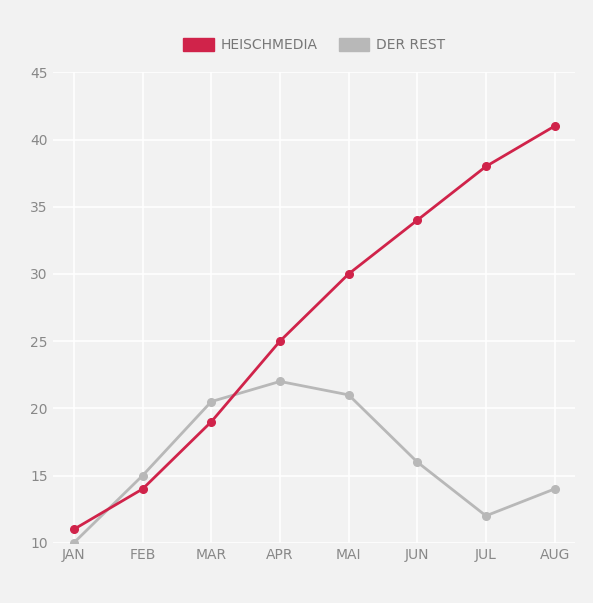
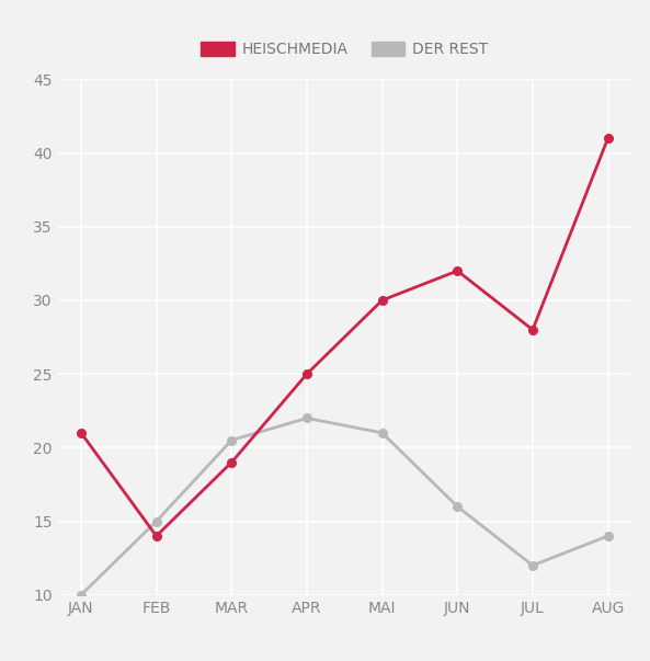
HEISCHMEDIA/JAN: 11 -> 21
HEISCHMEDIA/JUN: 34 -> 32
HEISCHMEDIA/JUL: 38 -> 28
